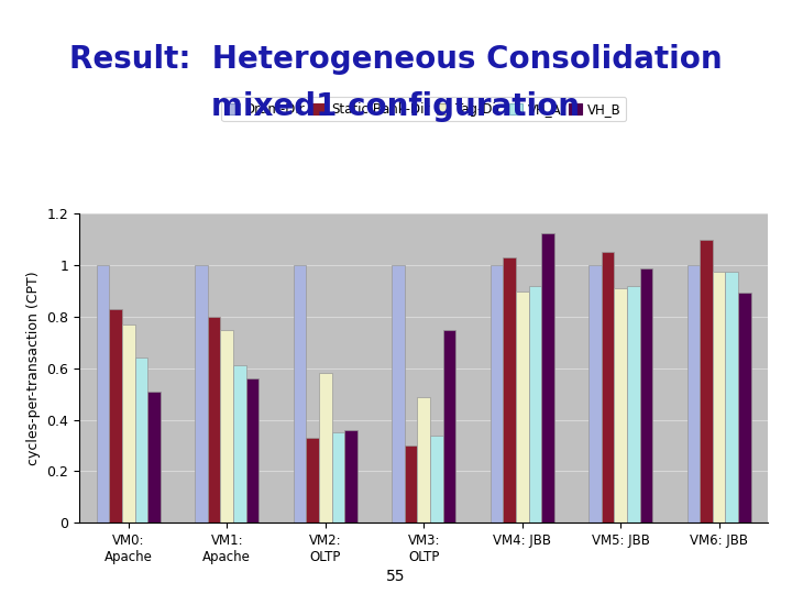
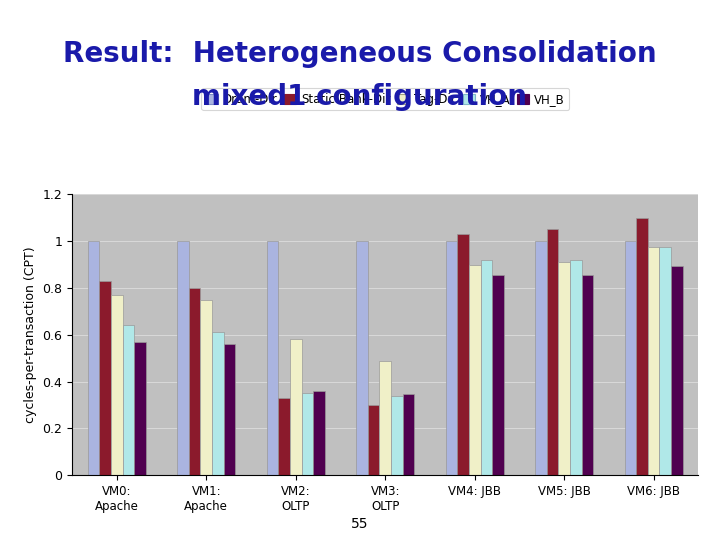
VH_B/VM0: Apache: 0.510 -> 0.570
VH_B/VM3: OLTP: 0.750 -> 0.345
VH_B/VM4: JBB: 1.125 -> 0.855
VH_B/VM5: JBB: 0.990 -> 0.855
